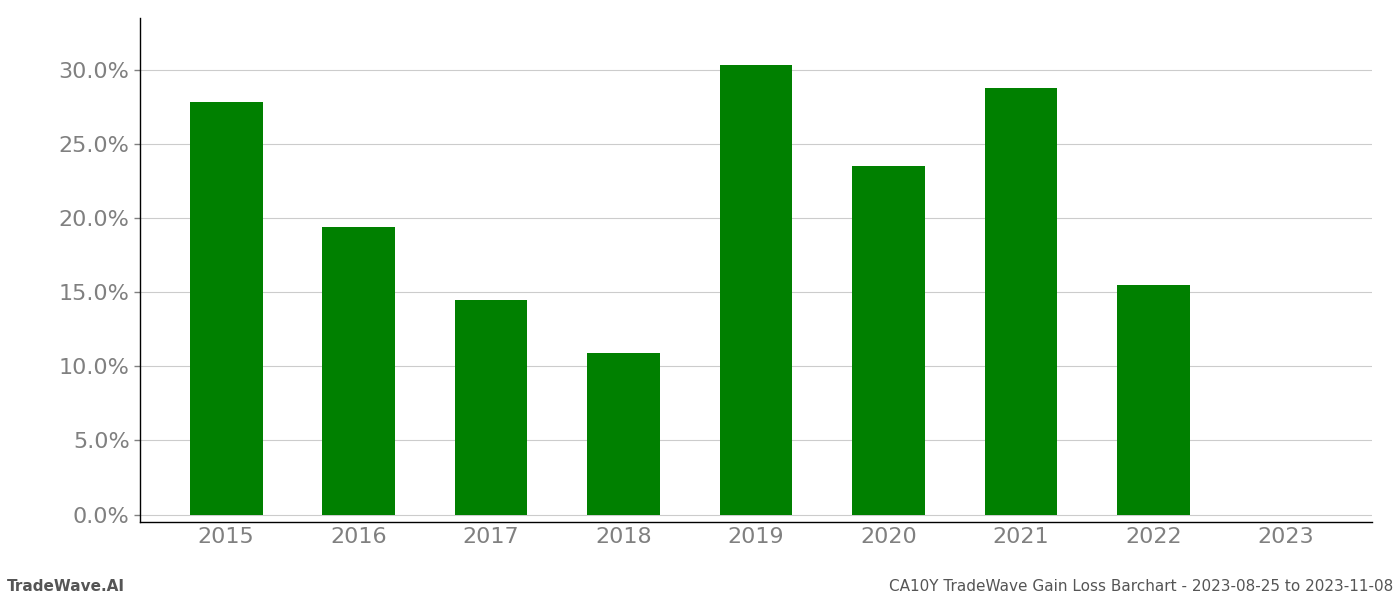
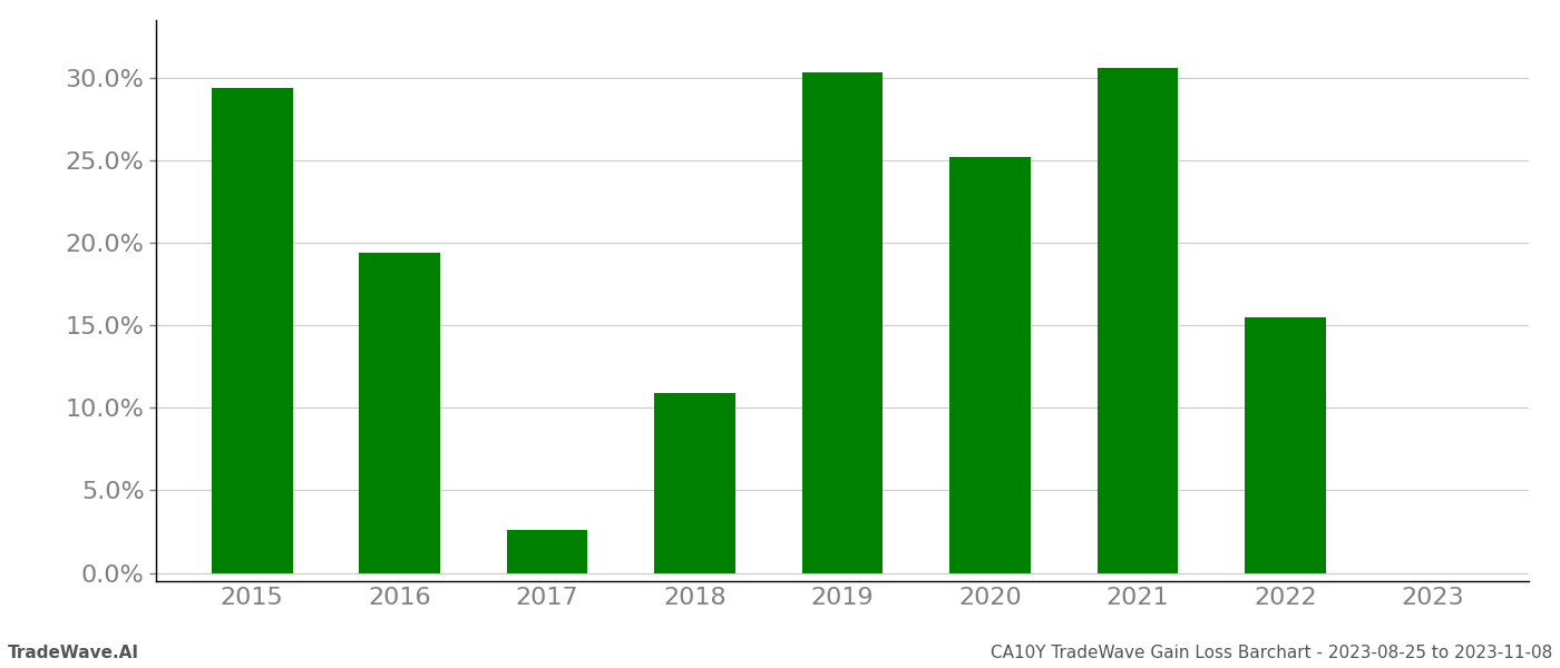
2015: 27.8% -> 29.4%
2017: 14.5% -> 2.6%
2020: 23.5% -> 25.2%
2021: 28.8% -> 30.6%
